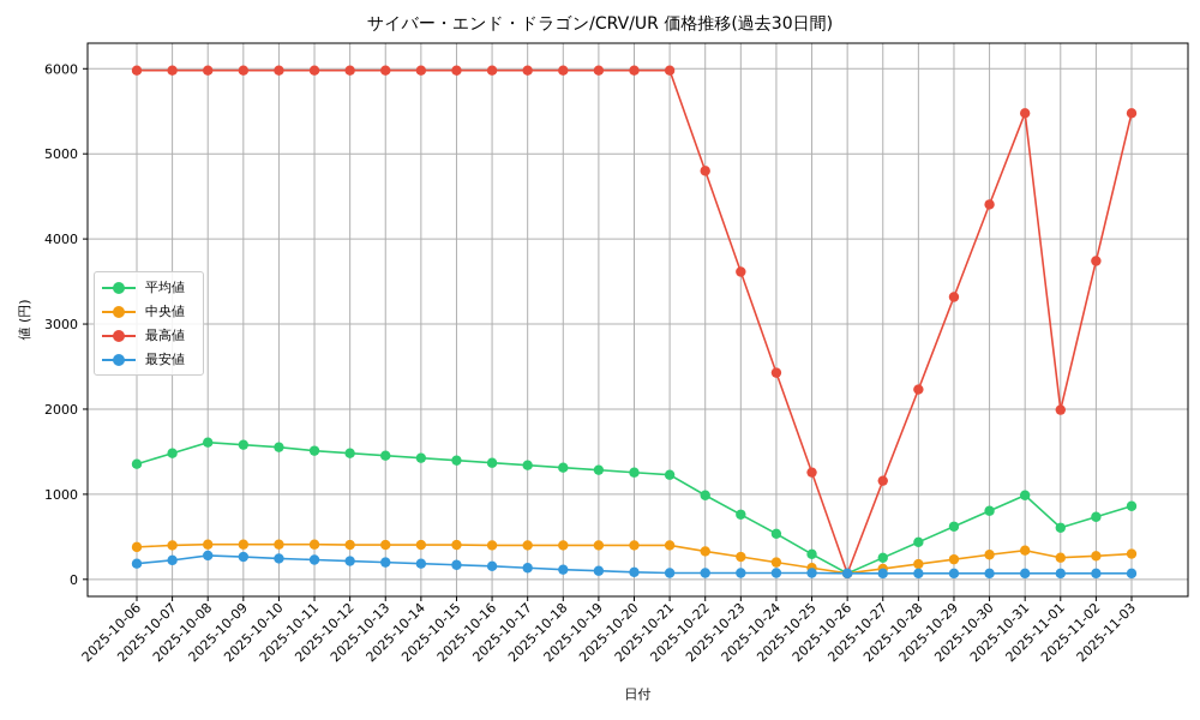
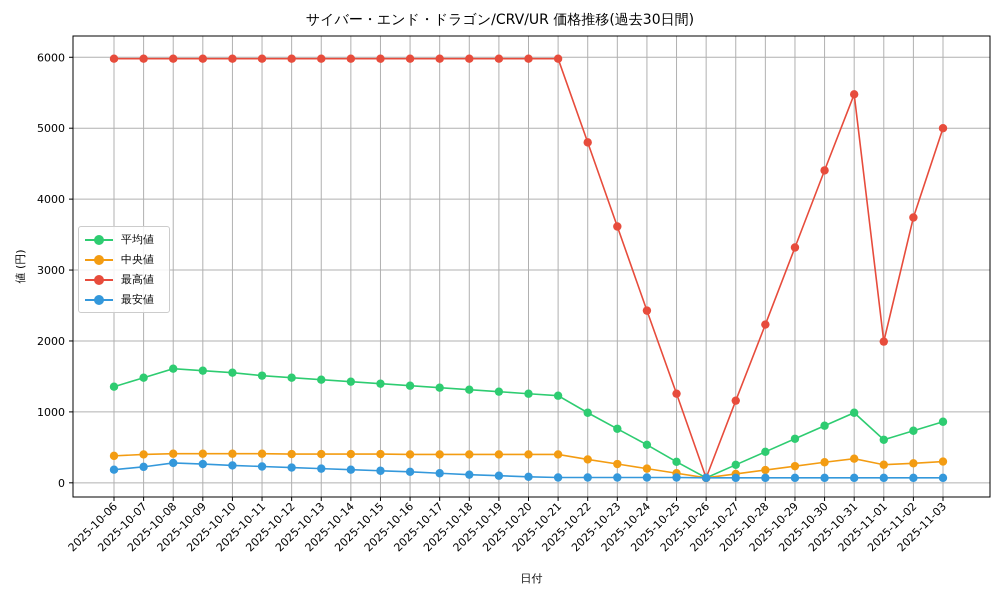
最高値/2025-11-03: 5500 -> 5000
